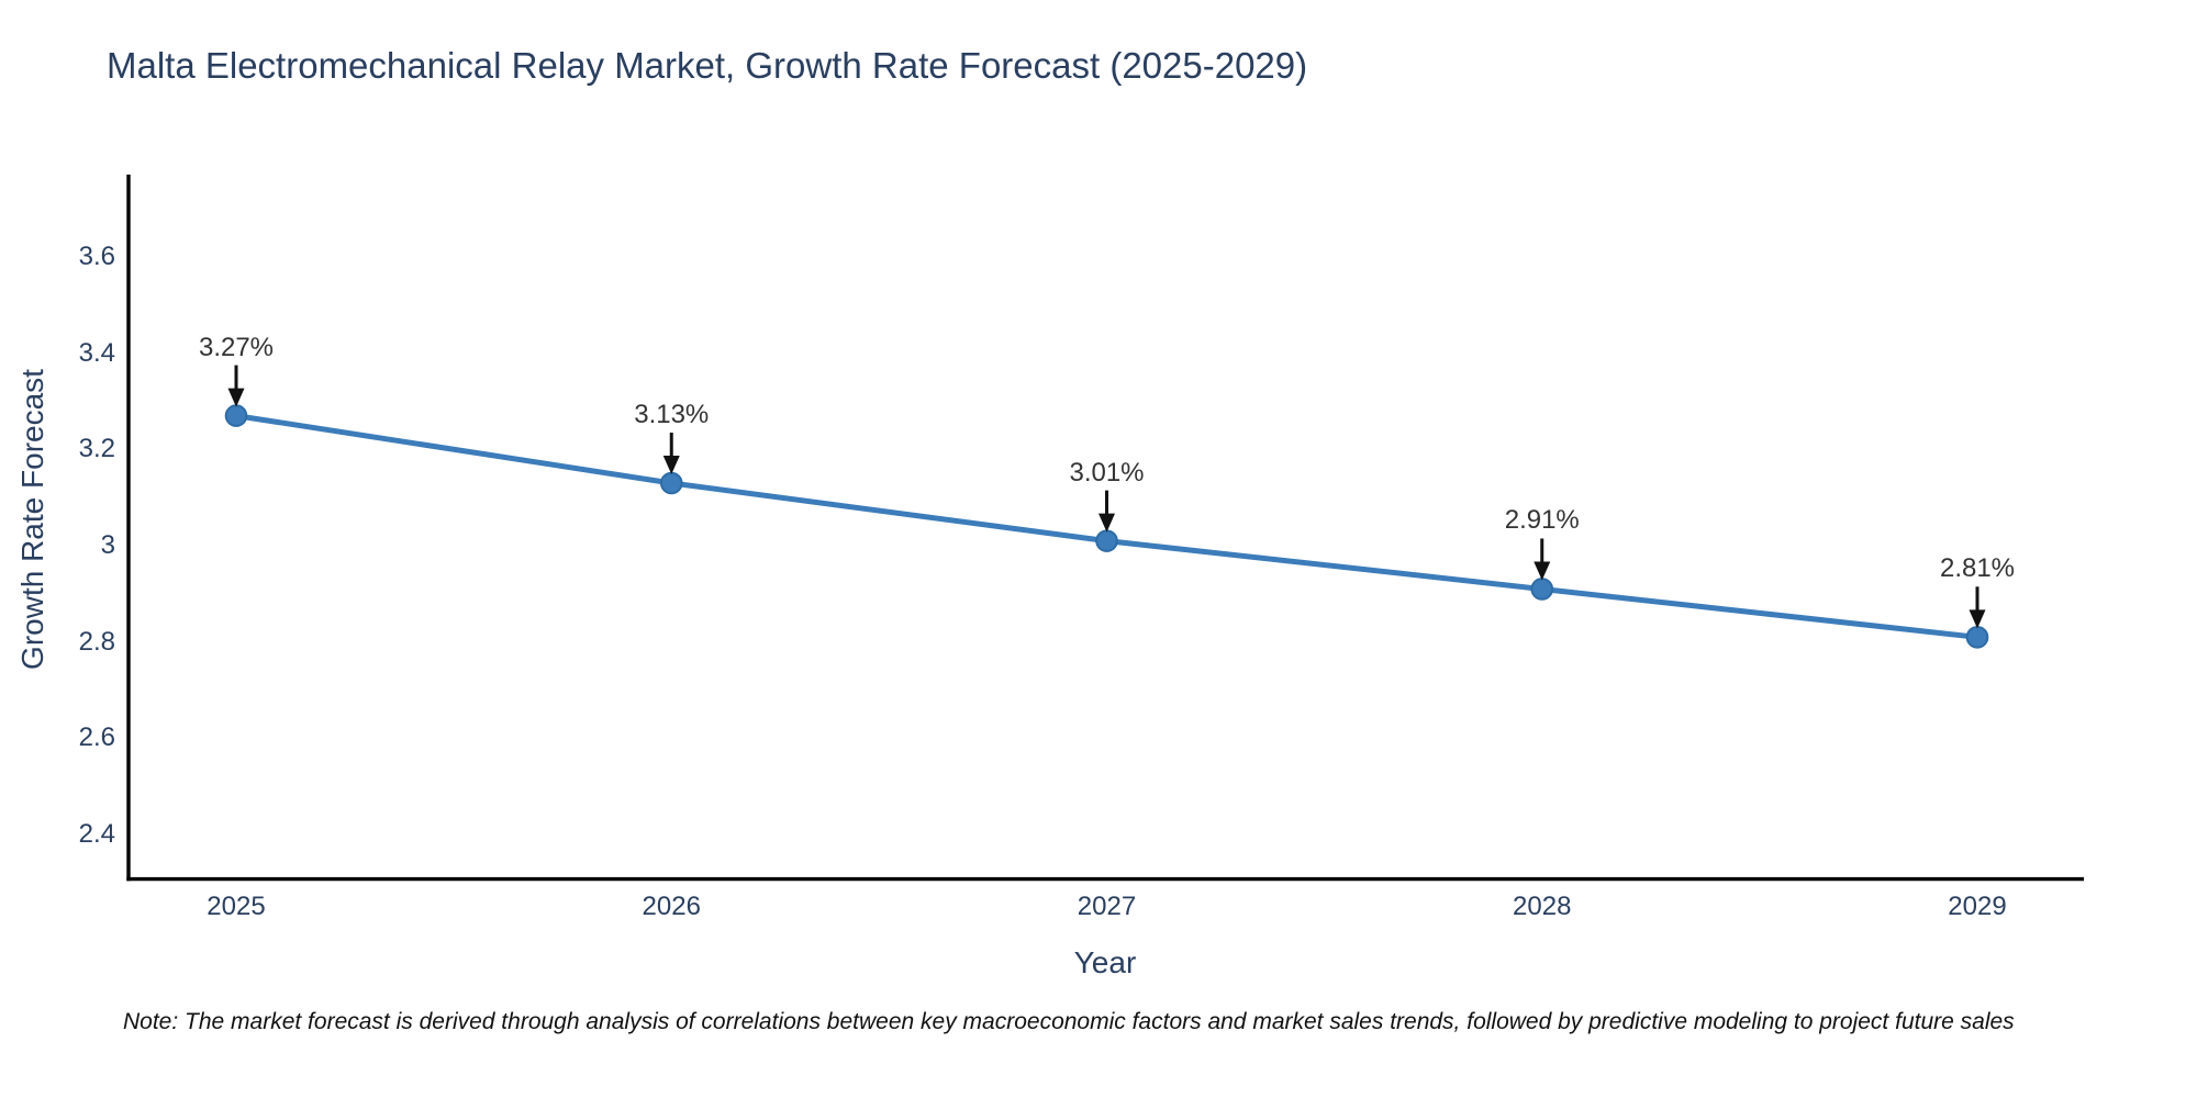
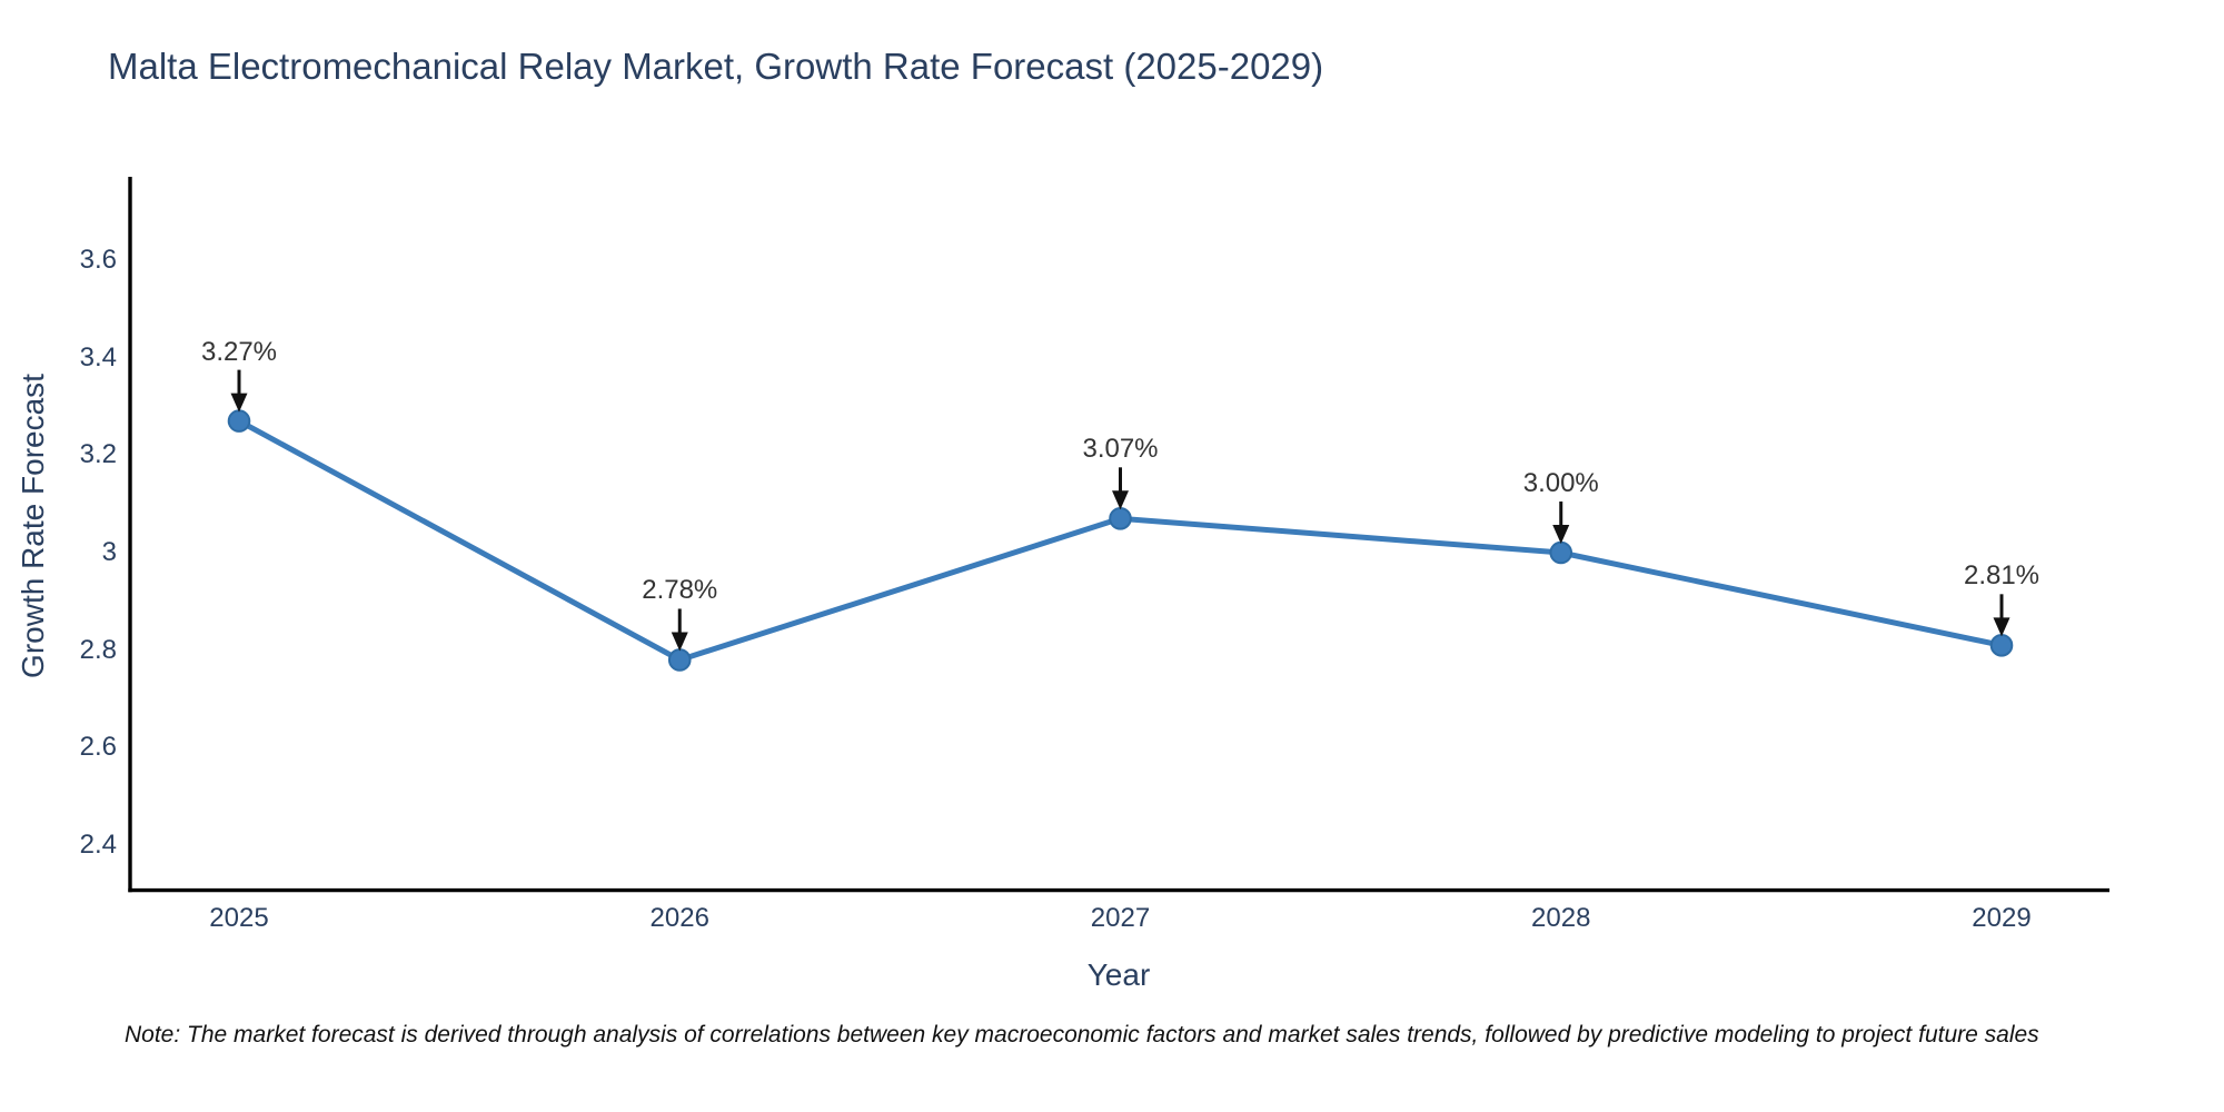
2026: 3.13% -> 2.78%
2027: 3.01% -> 3.07%
2028: 2.91% -> 3.00%
